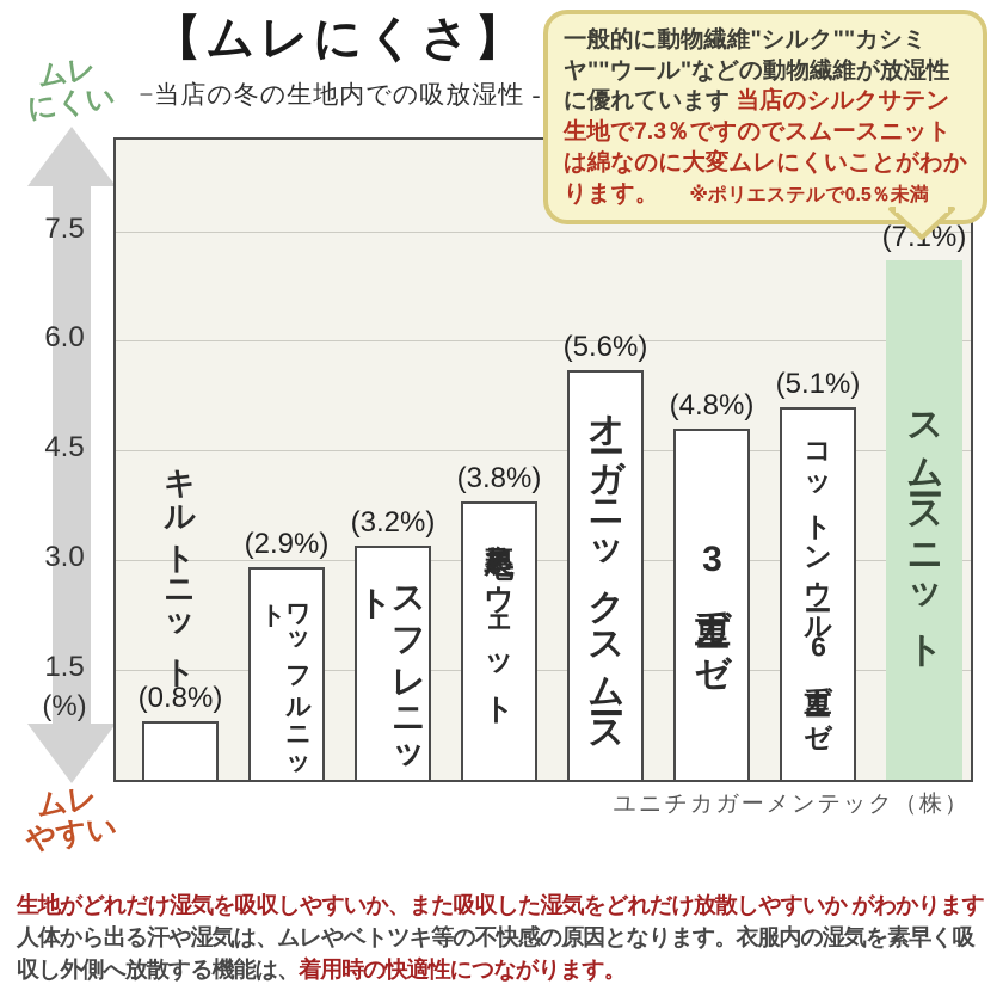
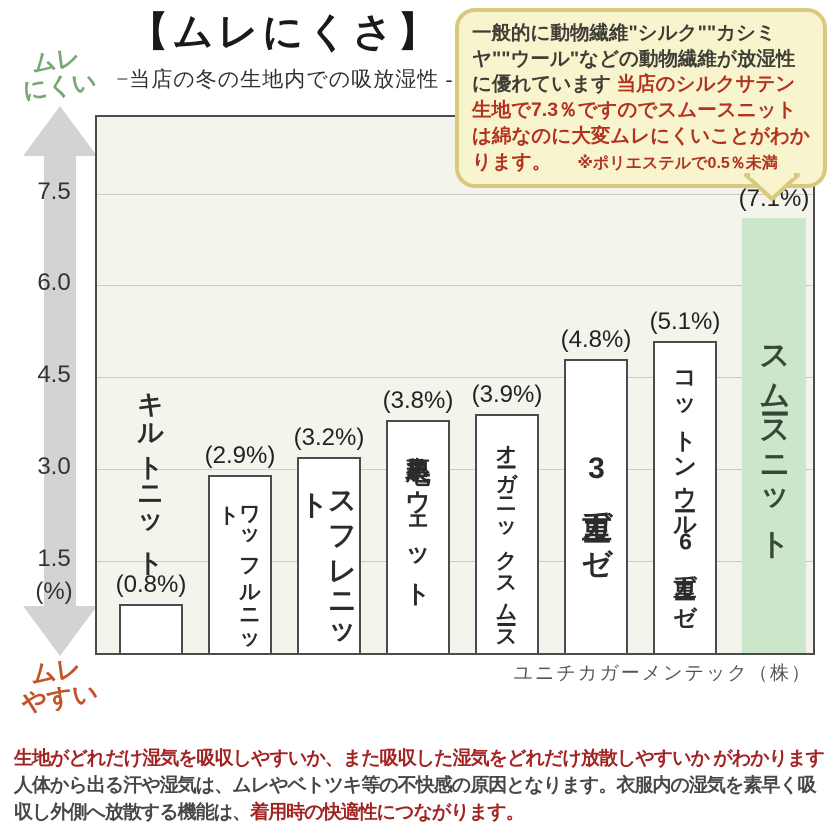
オーガニックスムース: 5.6% -> 3.9%
